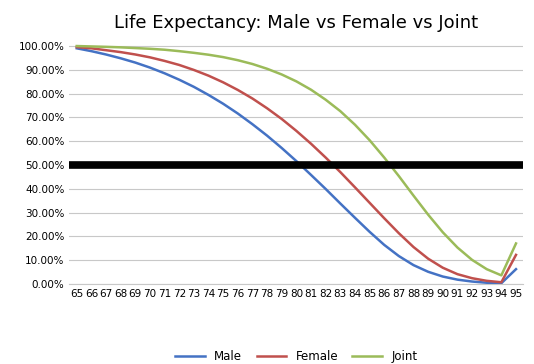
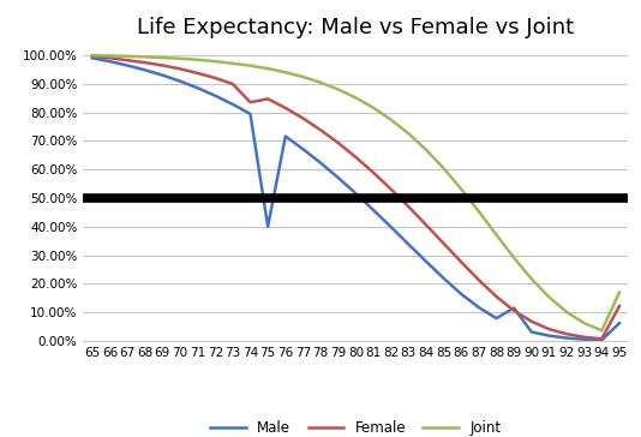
Female/74: 87.5% -> 83.5%
Male/75: 75.7% -> 40.0%
Male/89: 5.1% -> 11.5%
